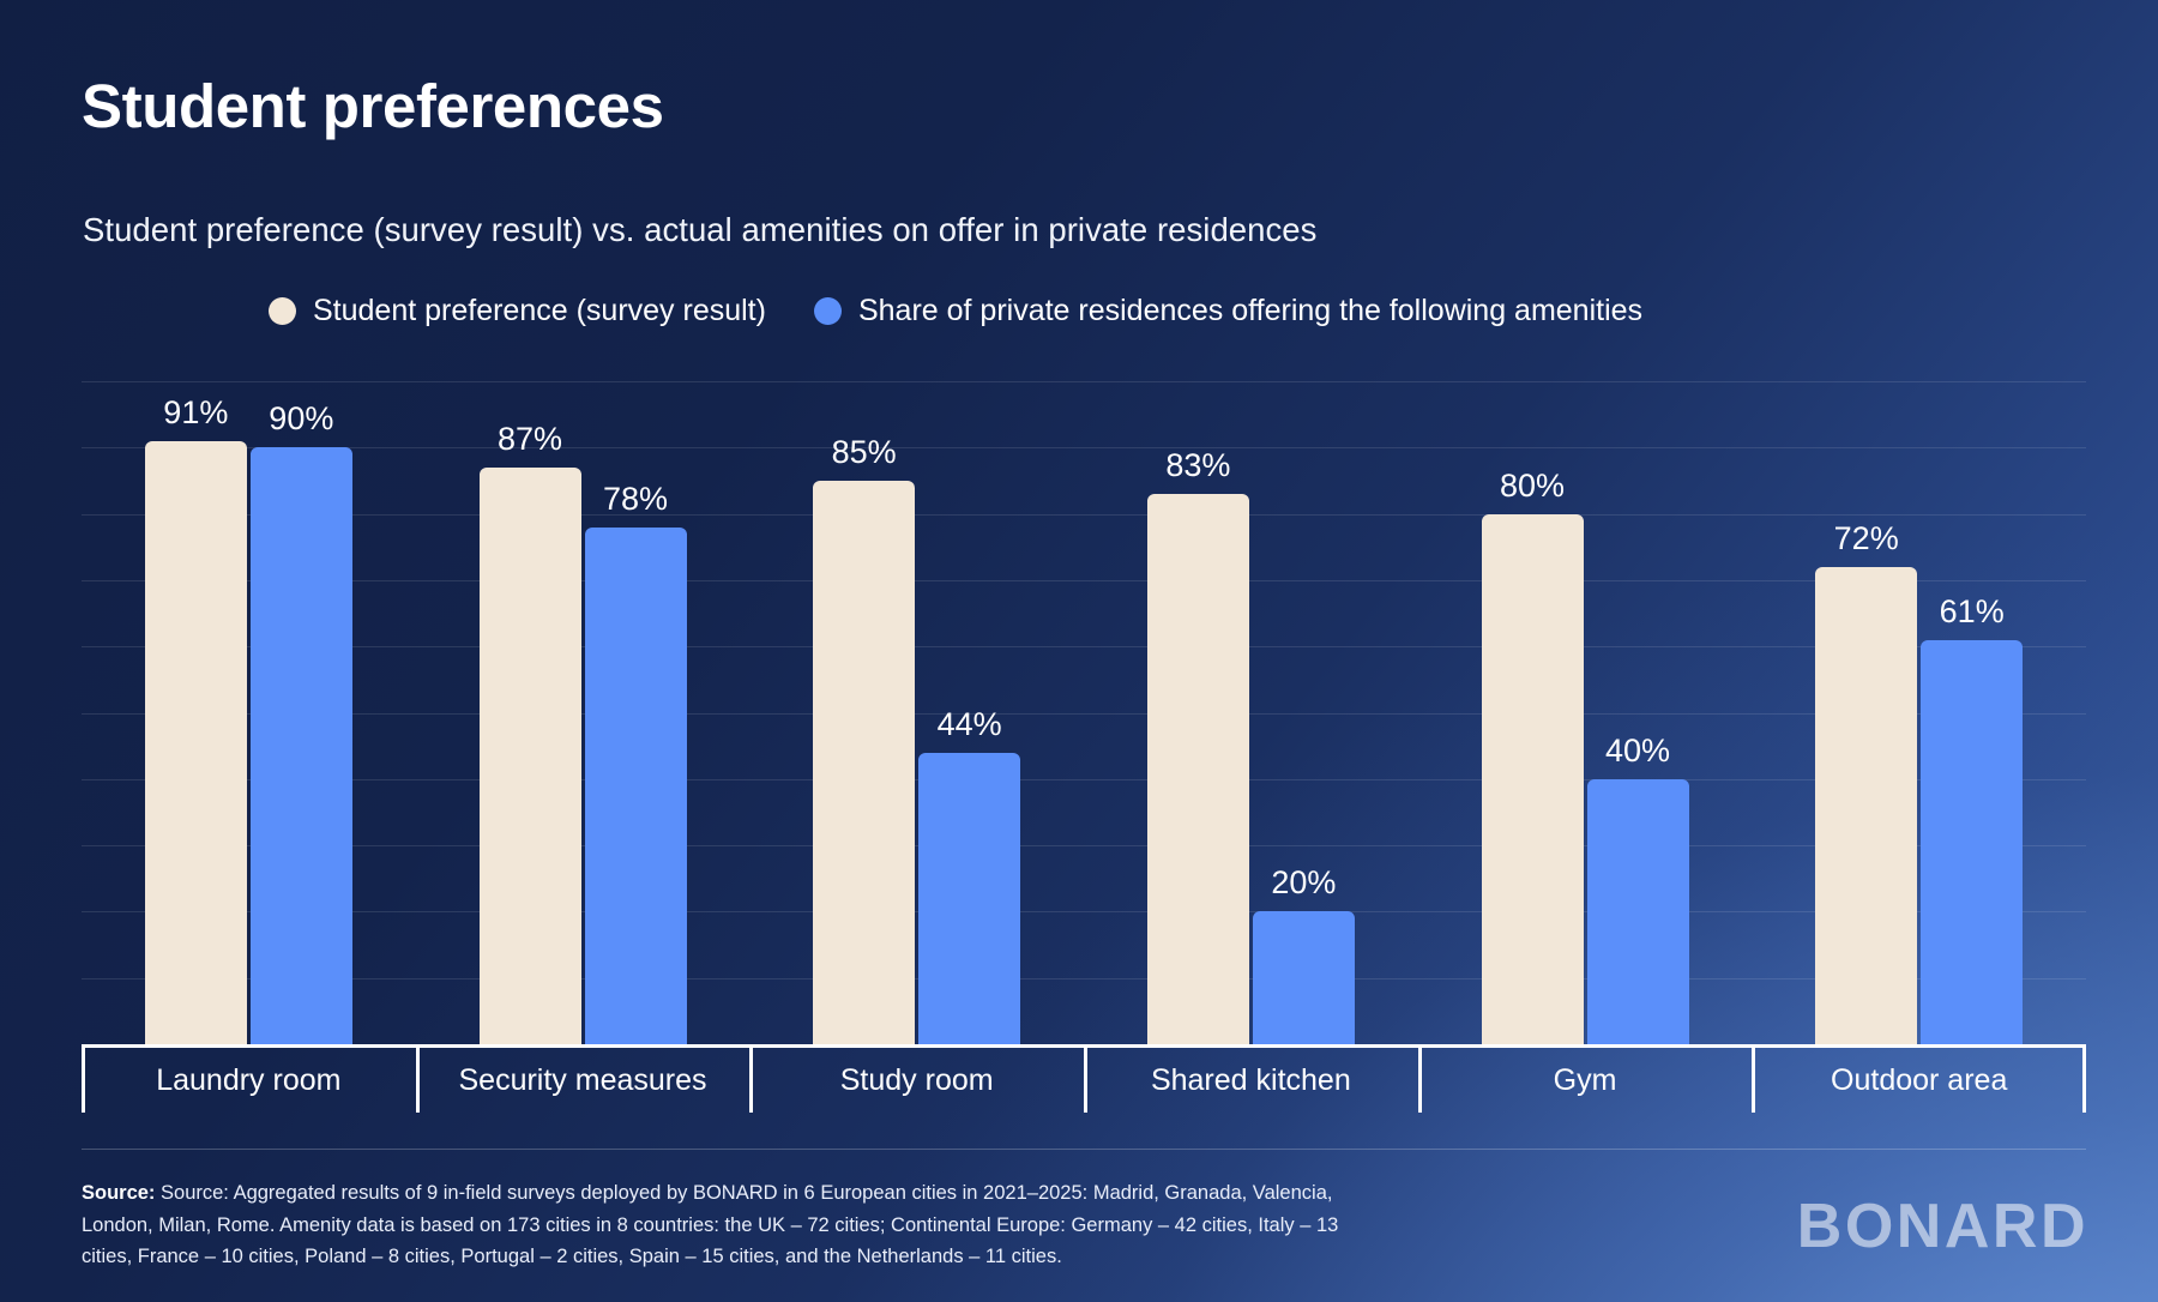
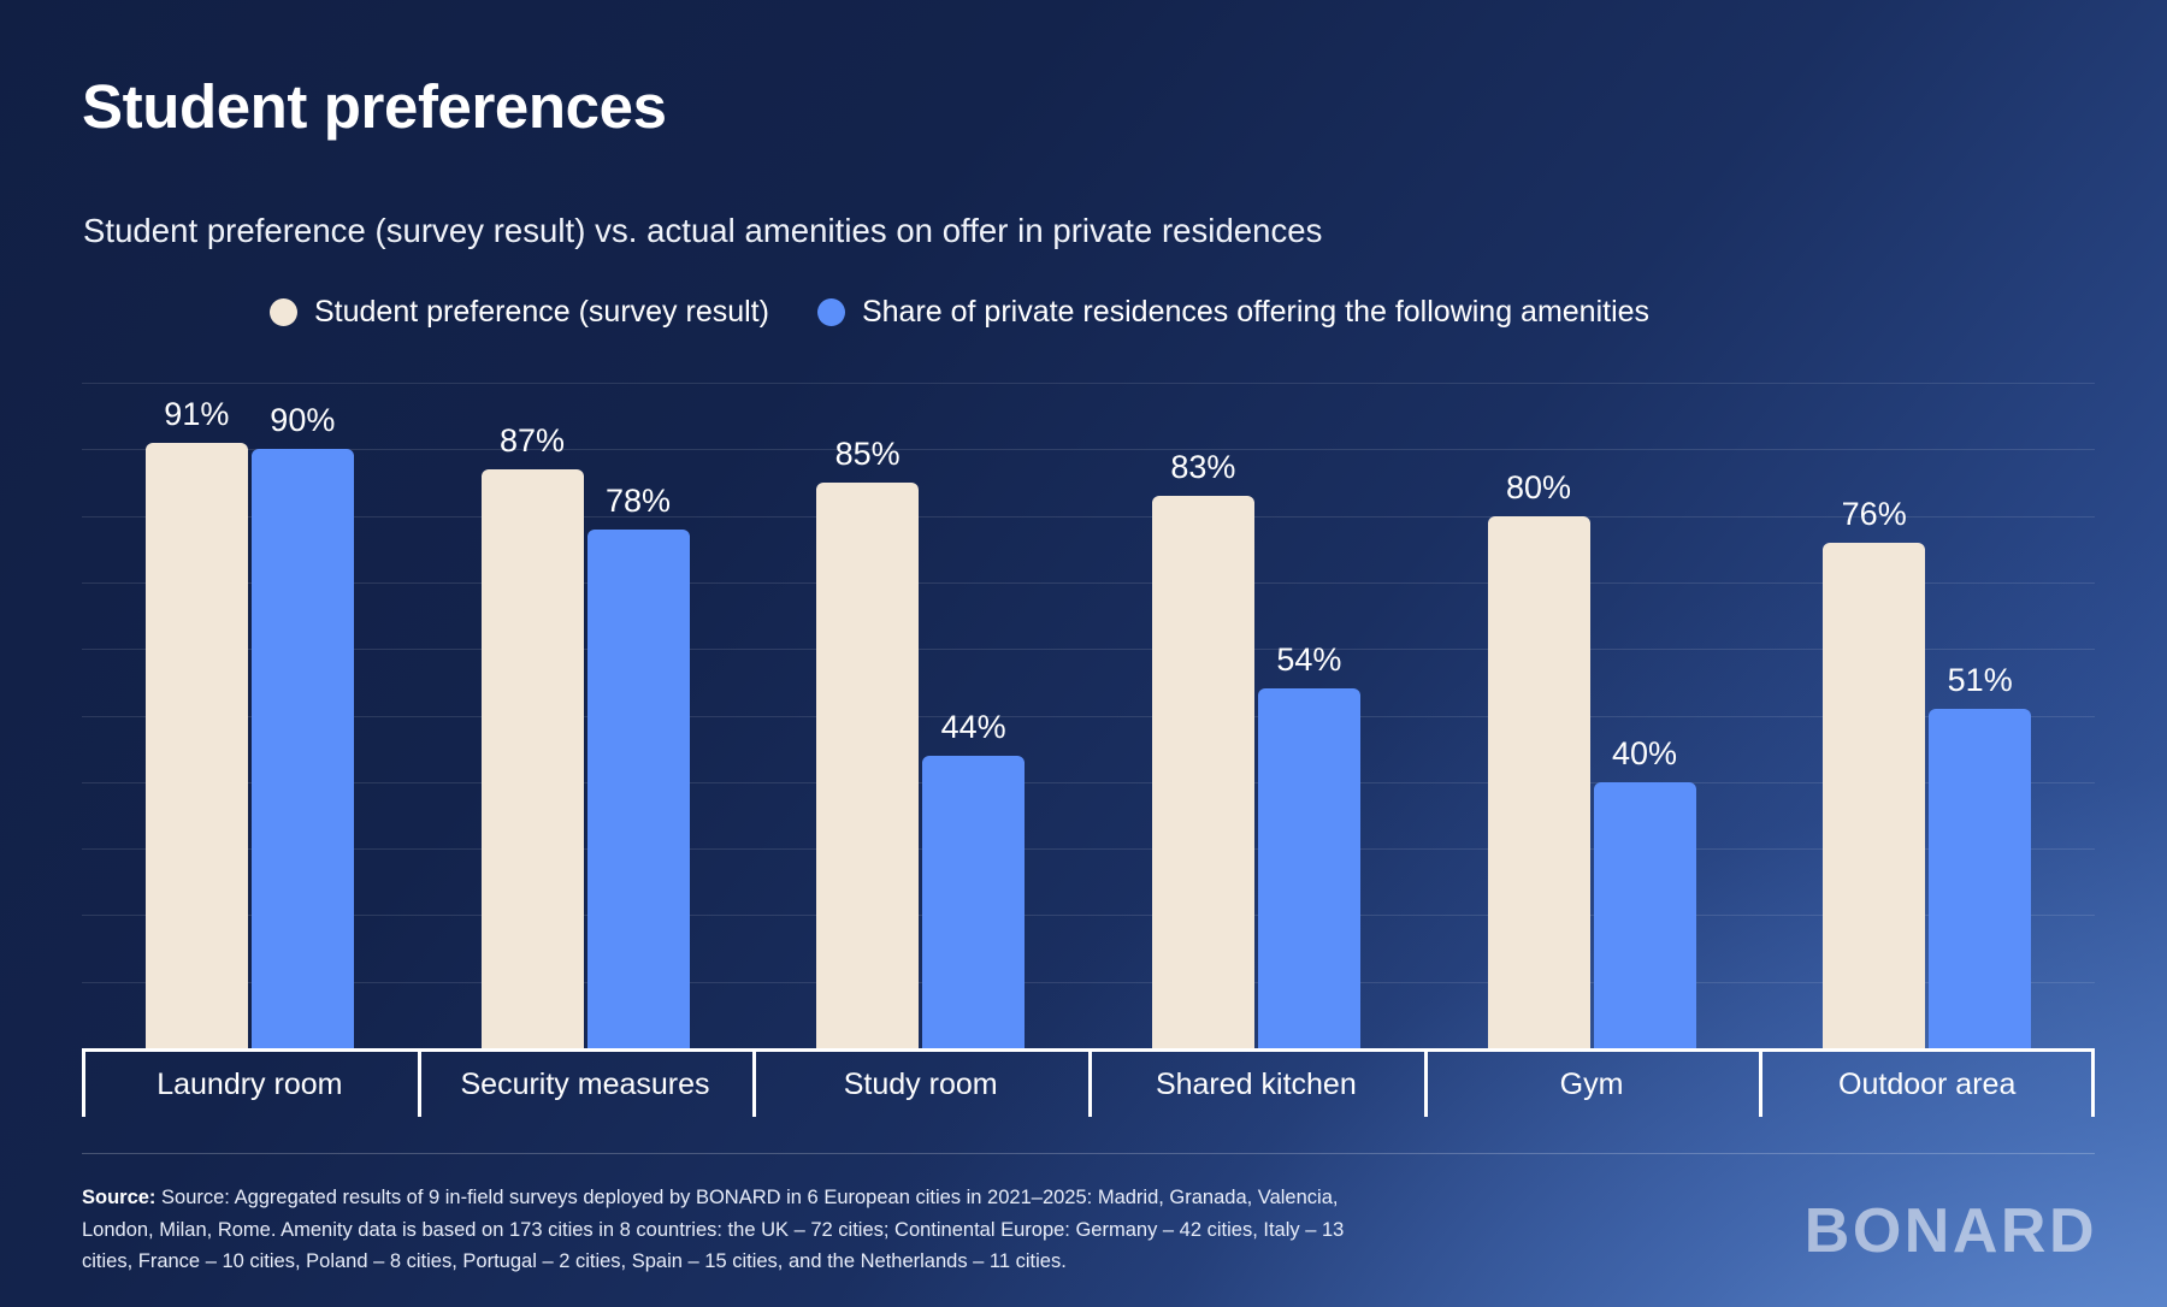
Share of private residences offering the following amenities/Shared kitchen: 20% -> 54%
Student preference (survey result)/Outdoor area: 72% -> 76%
Share of private residences offering the following amenities/Outdoor area: 61% -> 51%
